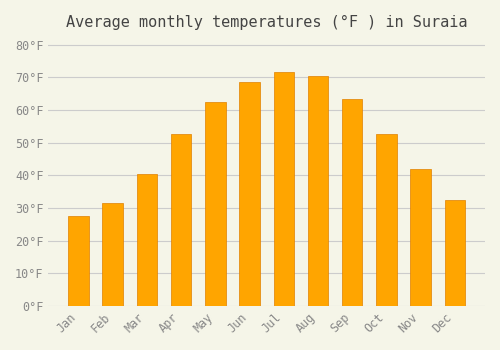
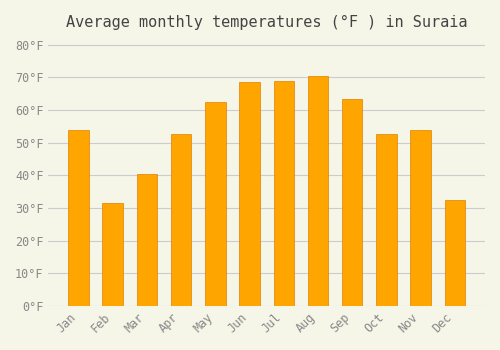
Jan: 27.5°F -> 54.0°F
Jul: 71.5°F -> 69.0°F
Nov: 42.0°F -> 54.0°F
